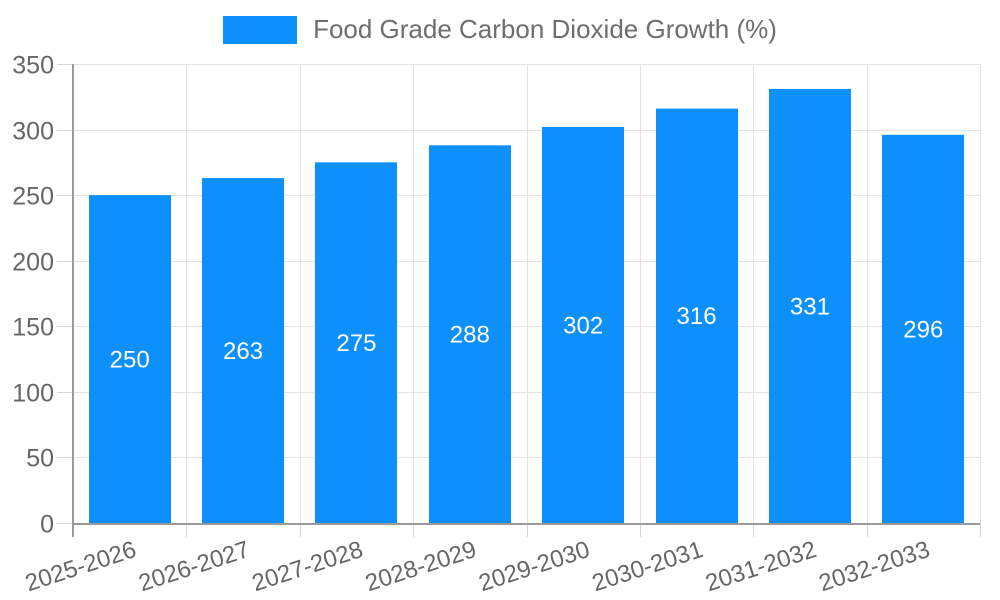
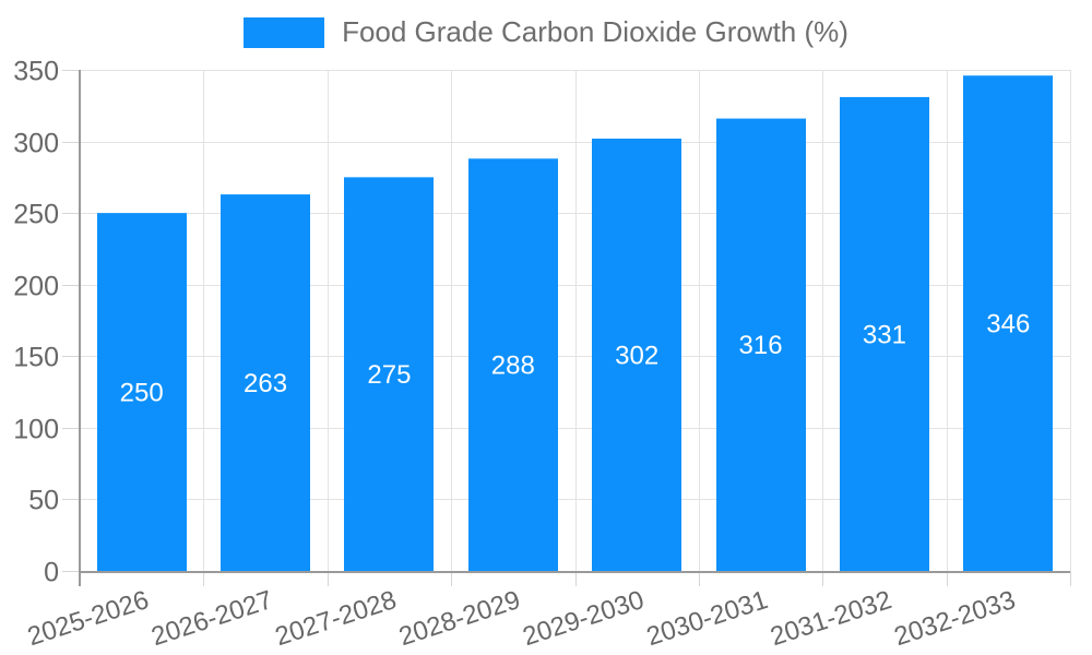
2032-2033: 296 -> 346
